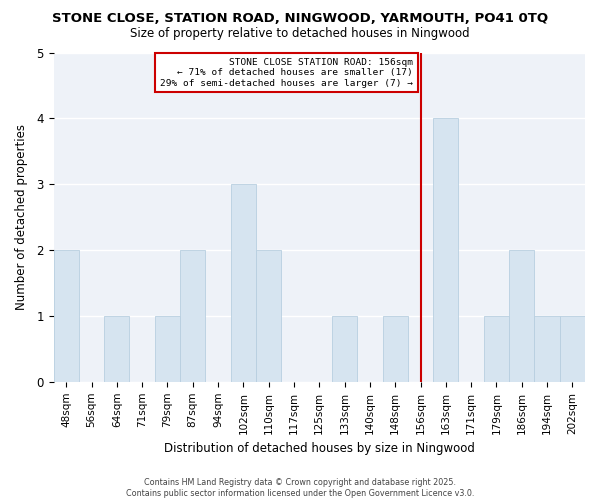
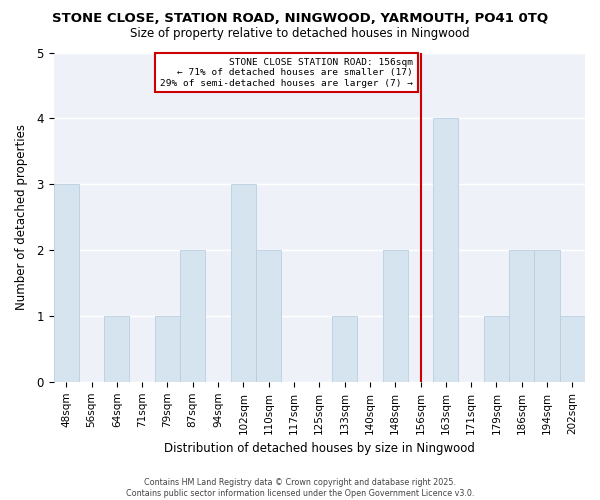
48sqm: 2 -> 3
148sqm: 1 -> 2
194sqm: 1 -> 2
